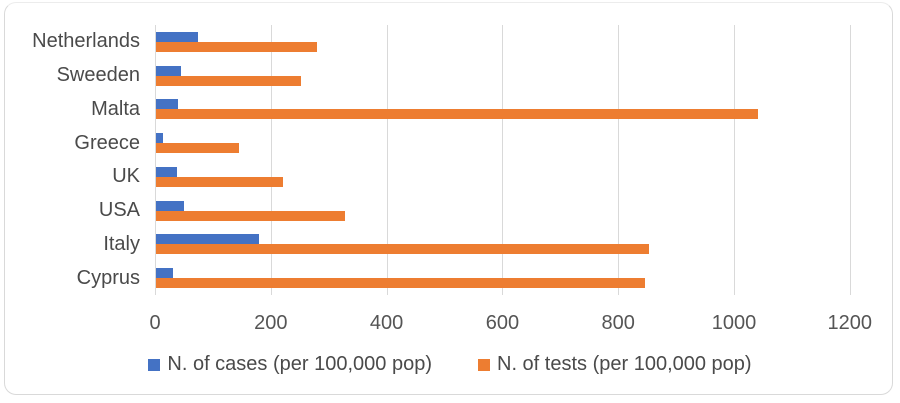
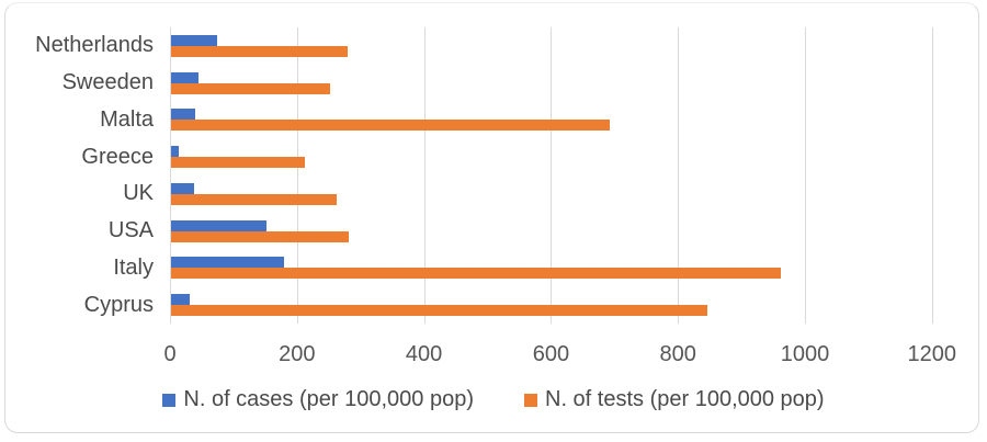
N. of tests (per 100,000 pop)/Malta: 1040 -> 690
N. of tests (per 100,000 pop)/Greece: 140 -> 210
N. of tests (per 100,000 pop)/UK: 220 -> 260
N. of cases (per 100,000 pop)/USA: 50 -> 150
N. of tests (per 100,000 pop)/USA: 330 -> 280
N. of tests (per 100,000 pop)/Italy: 850 -> 960
